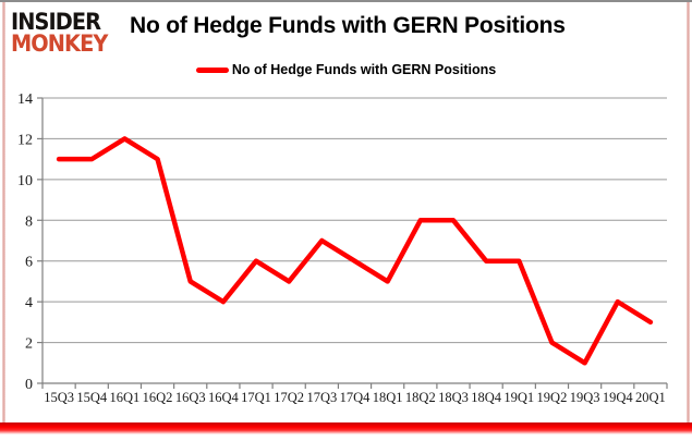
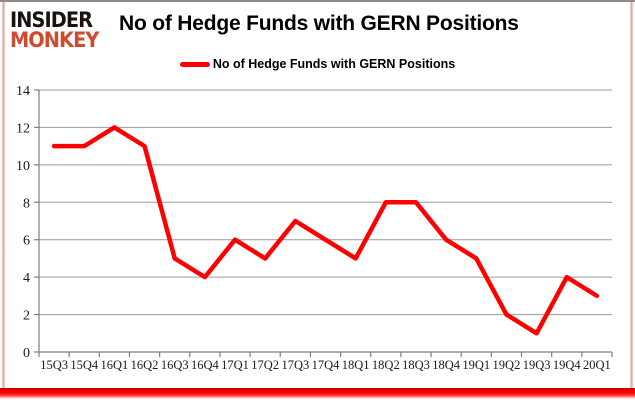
19Q1: 6 -> 5
